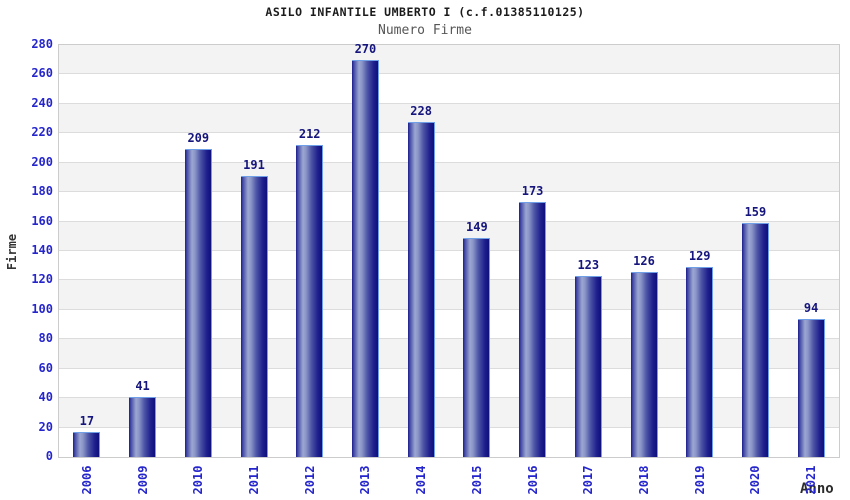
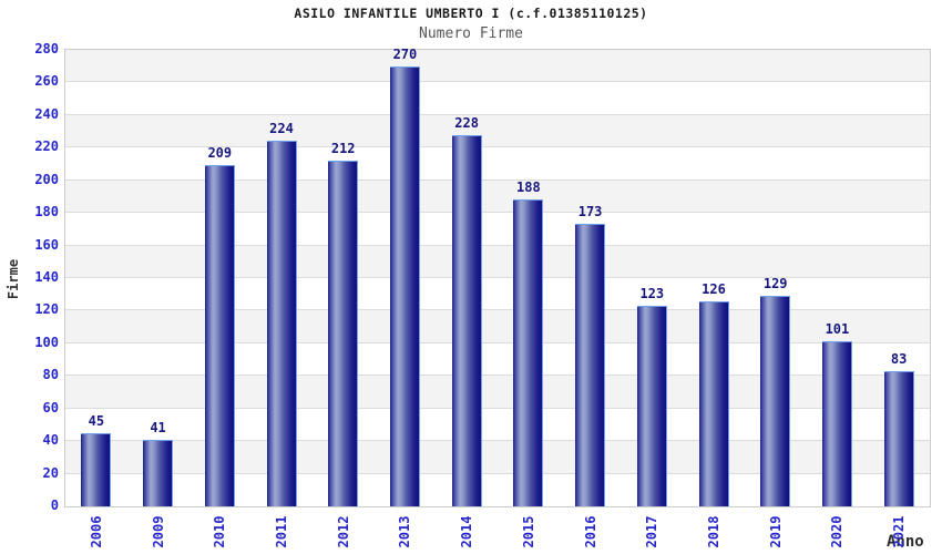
2006: 17 -> 45
2011: 191 -> 224
2015: 149 -> 188
2020: 159 -> 101
2021: 94 -> 83
